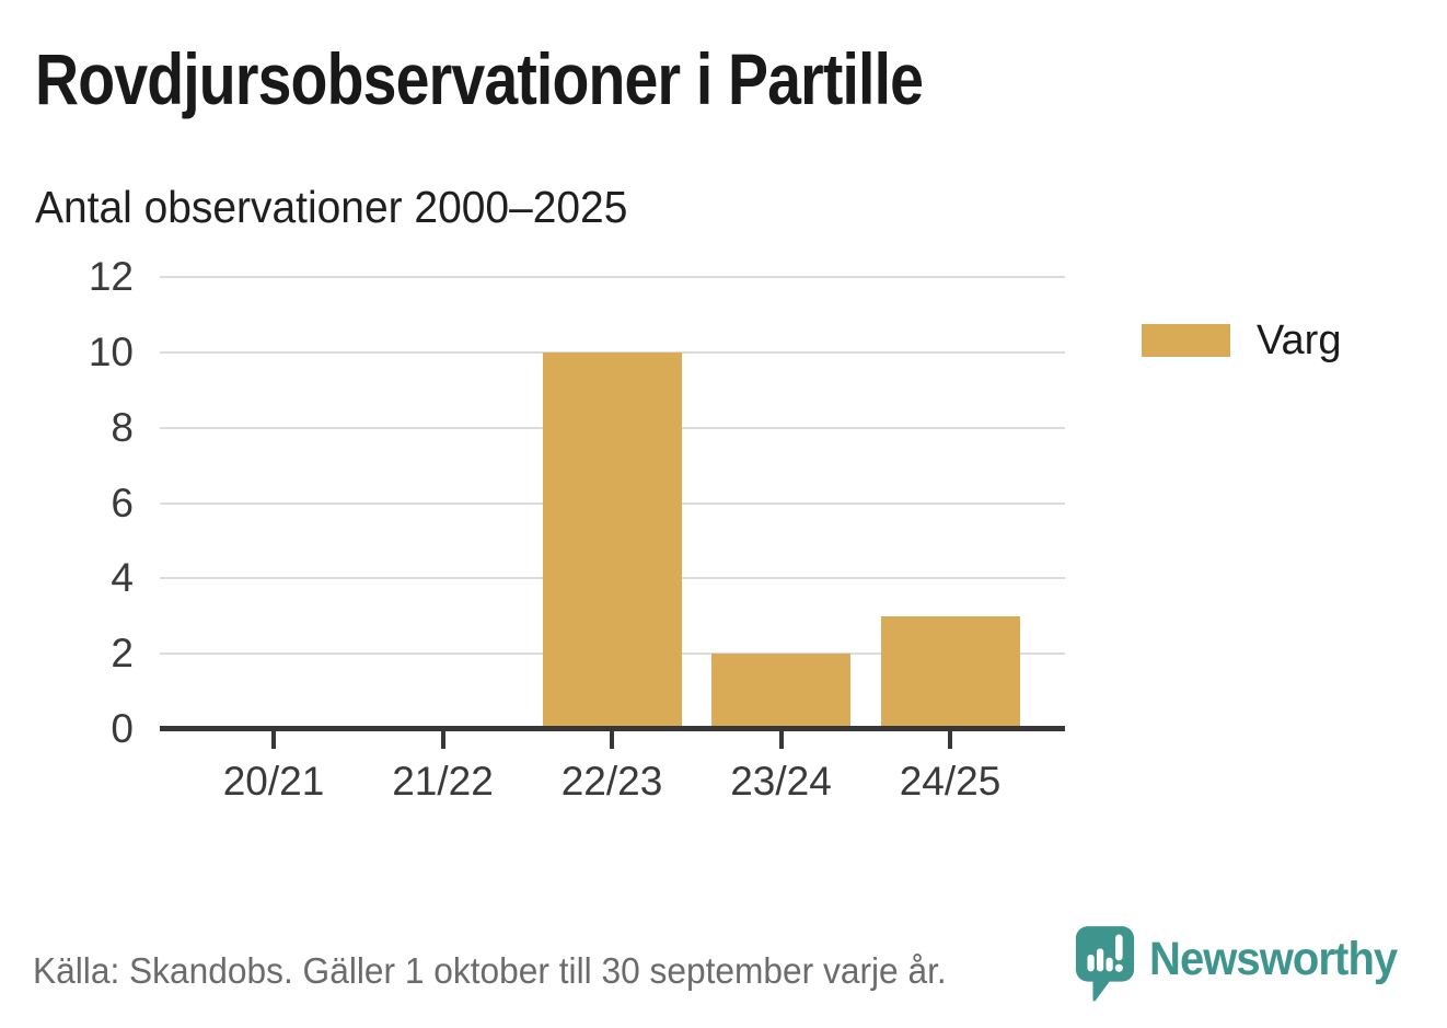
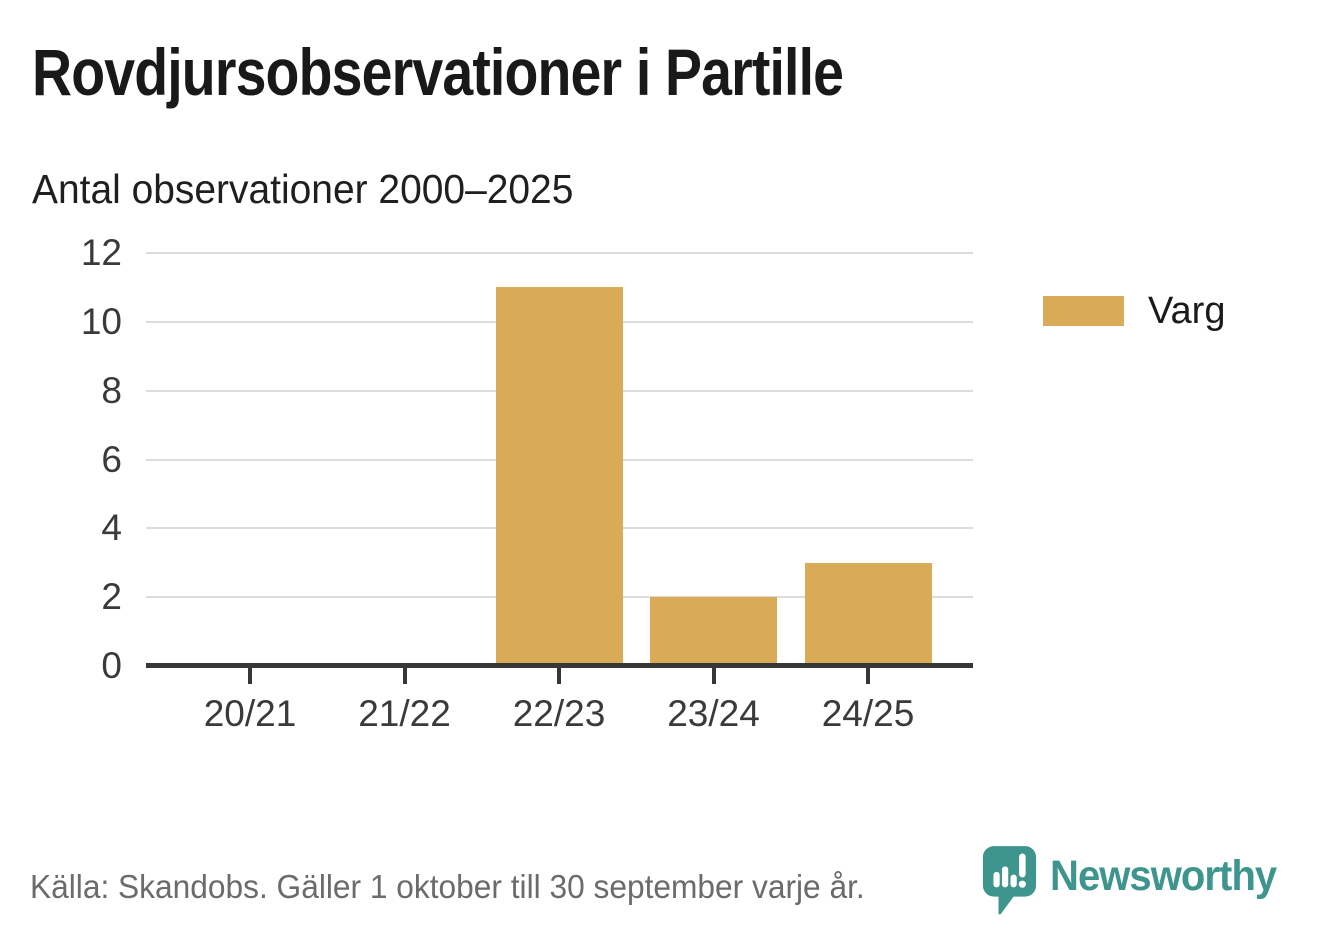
22/23: 10 -> 11
